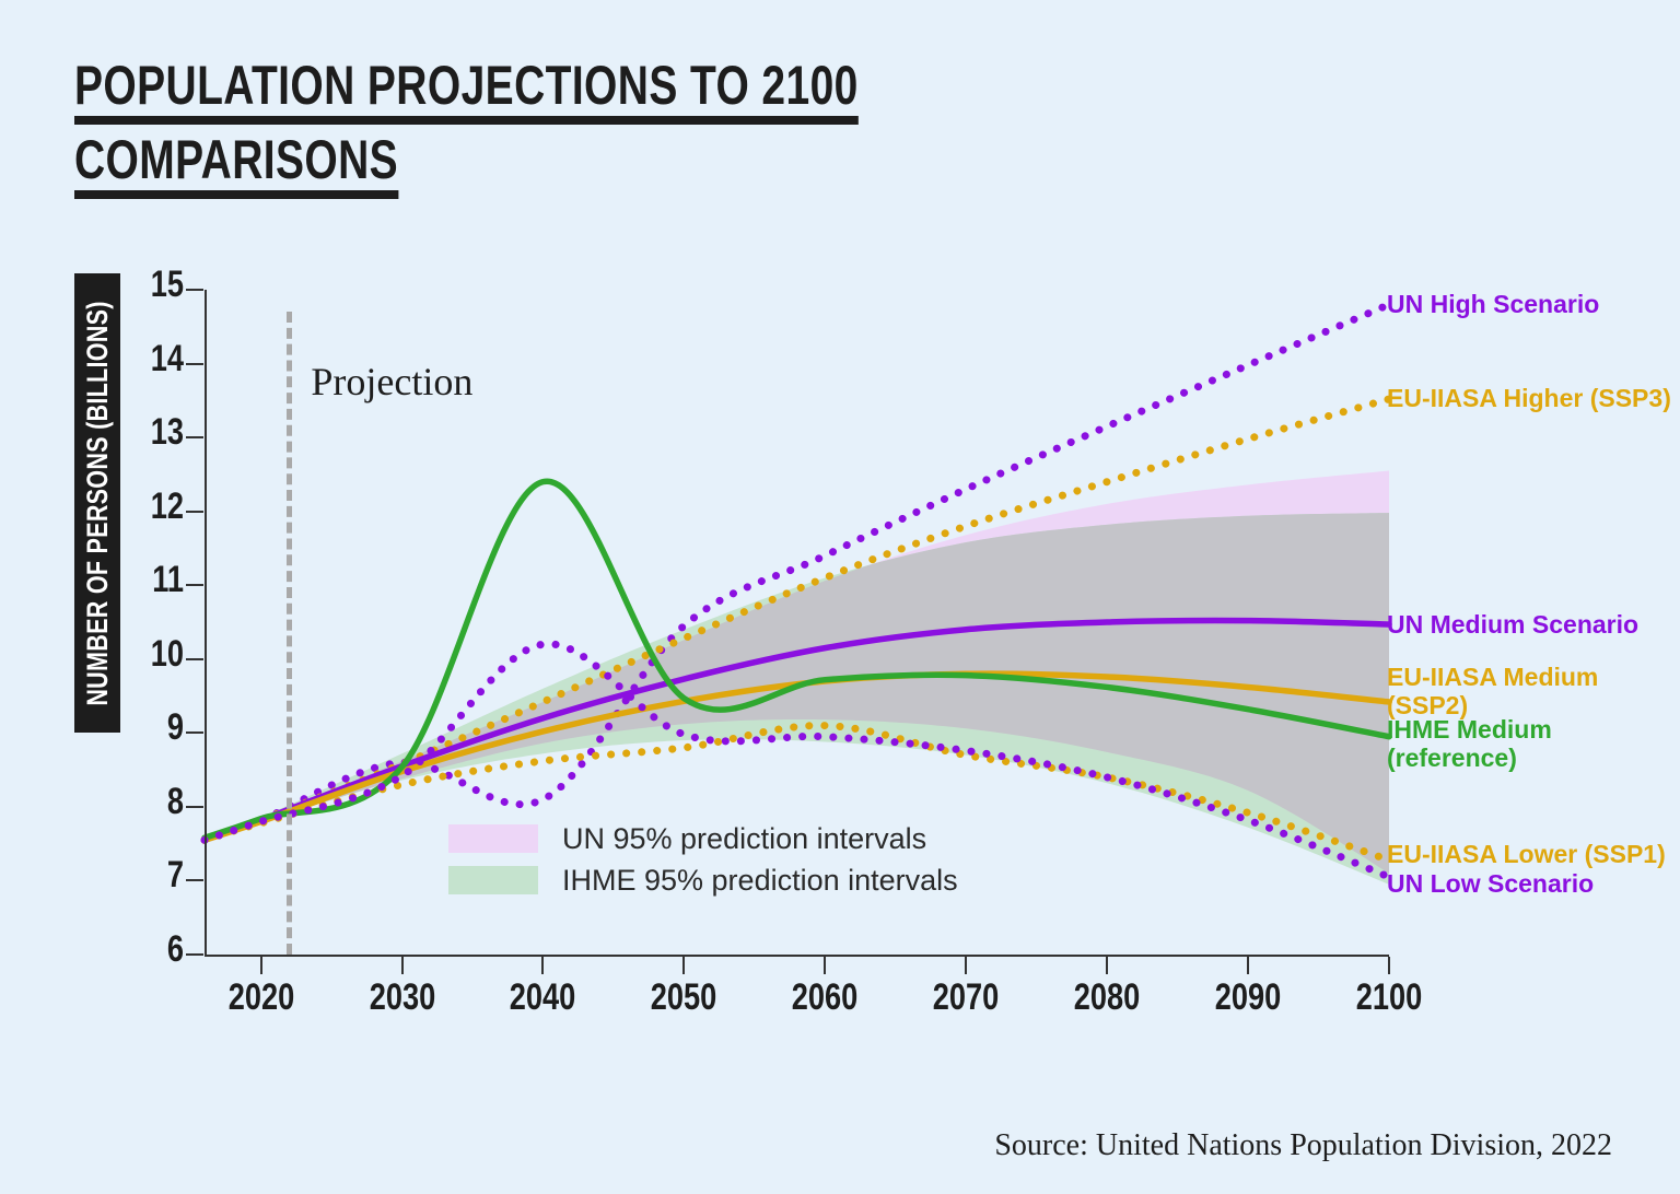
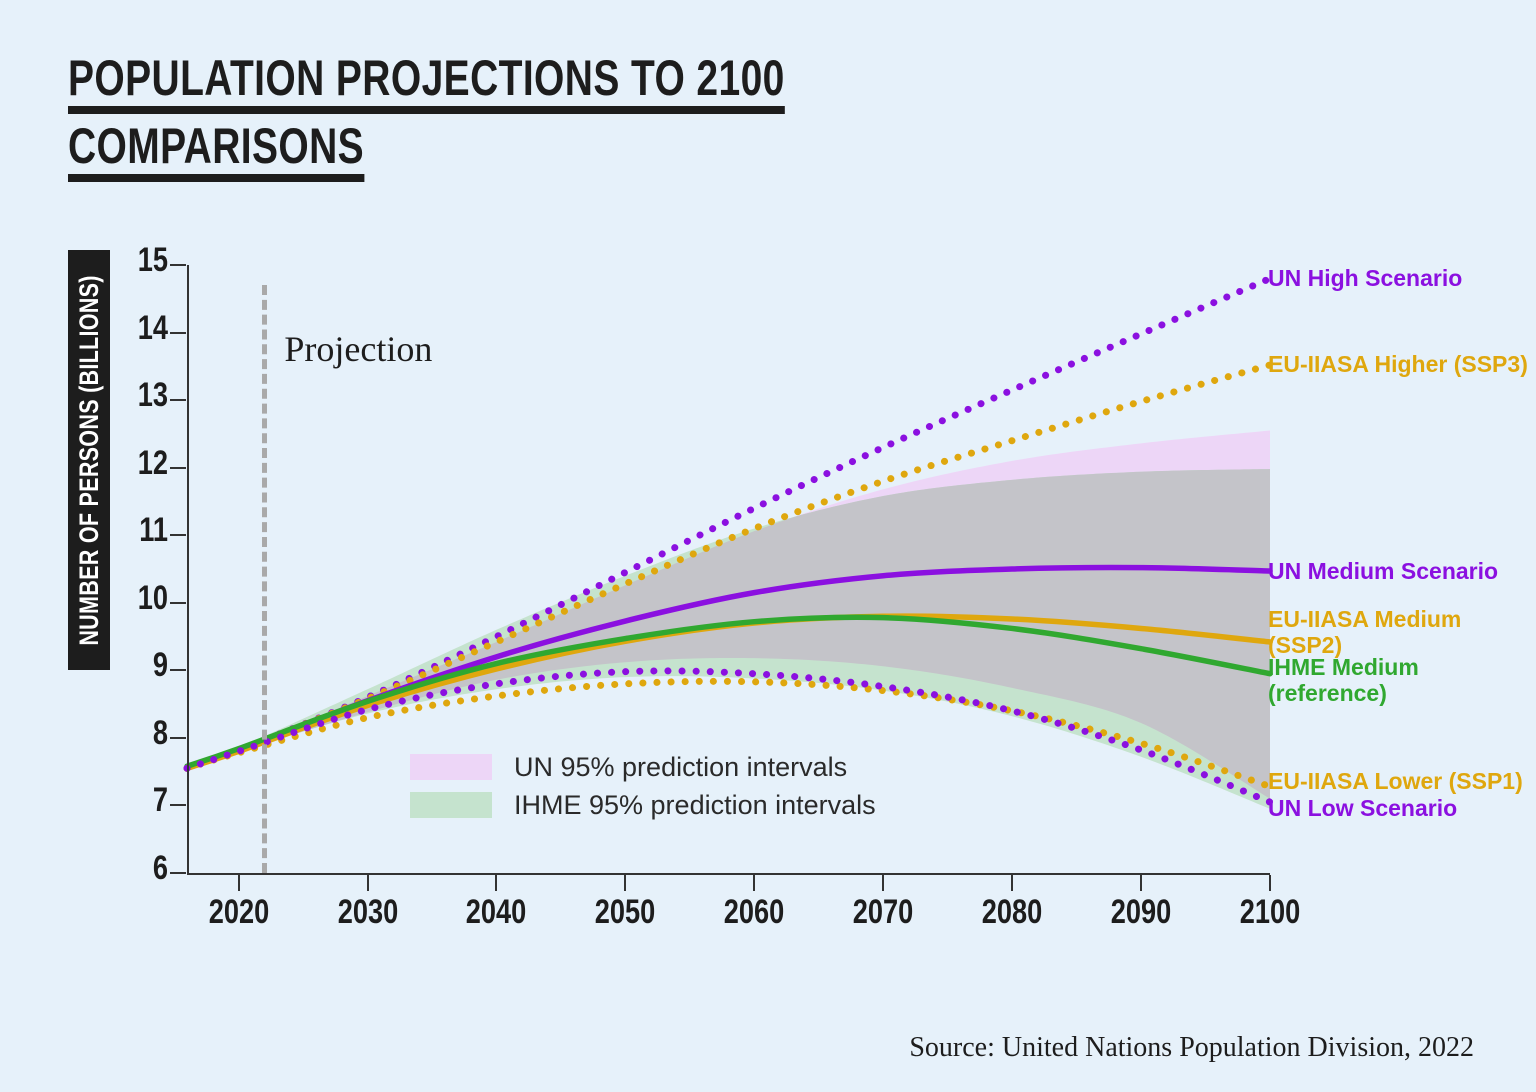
UN High Scenario/2040: 8.1 -> 9.5
IHME Medium (reference)/2040: 12.4 -> 9.1
UN Low Scenario/2040: 10.2 -> 8.8
EU-IIASA Lower (SSP1)/2060: 9.1 -> 8.8
